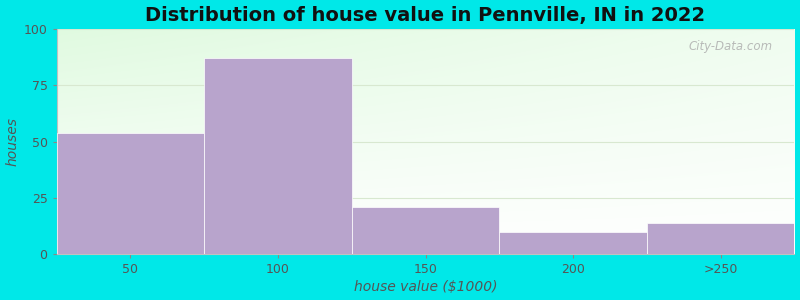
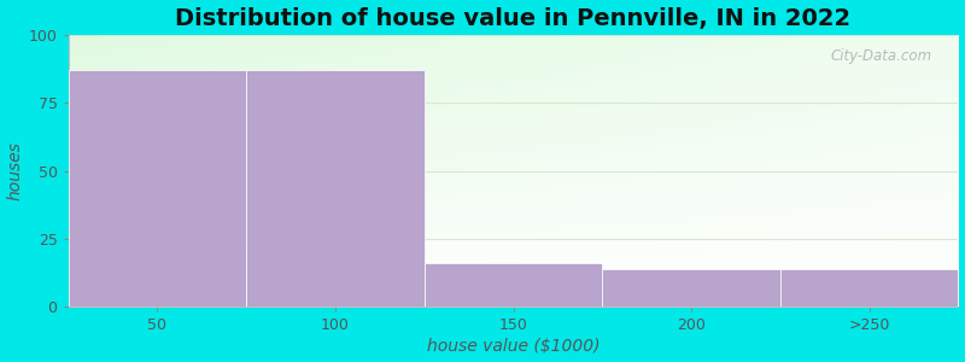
50: 54 -> 87
150: 21 -> 16
200: 10 -> 14
